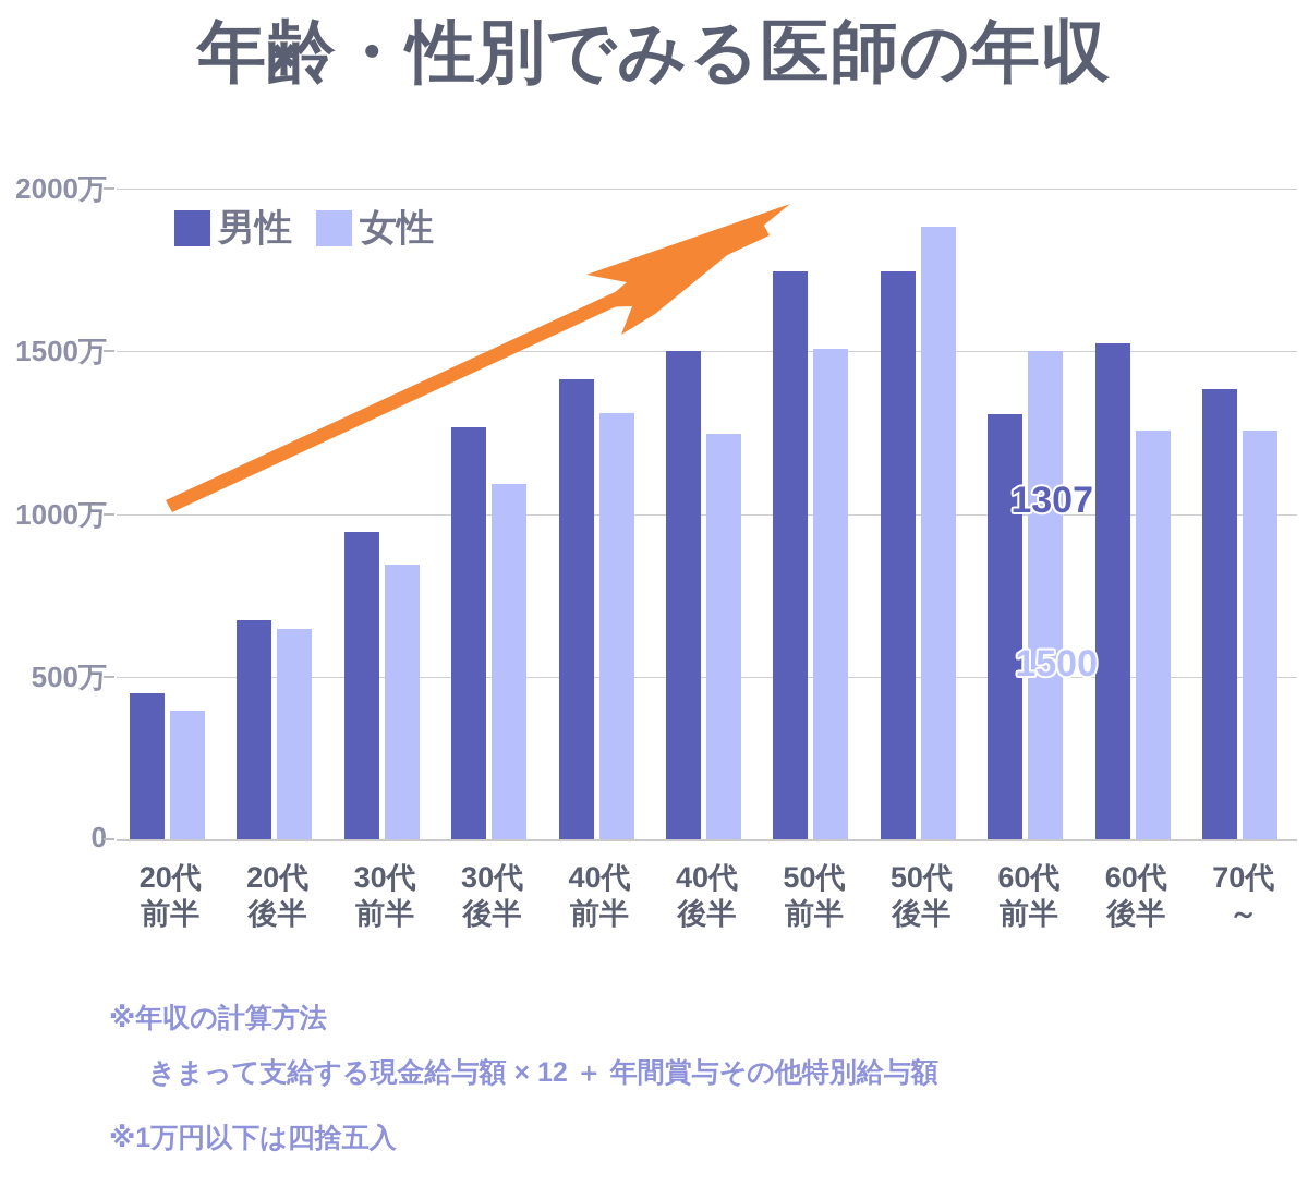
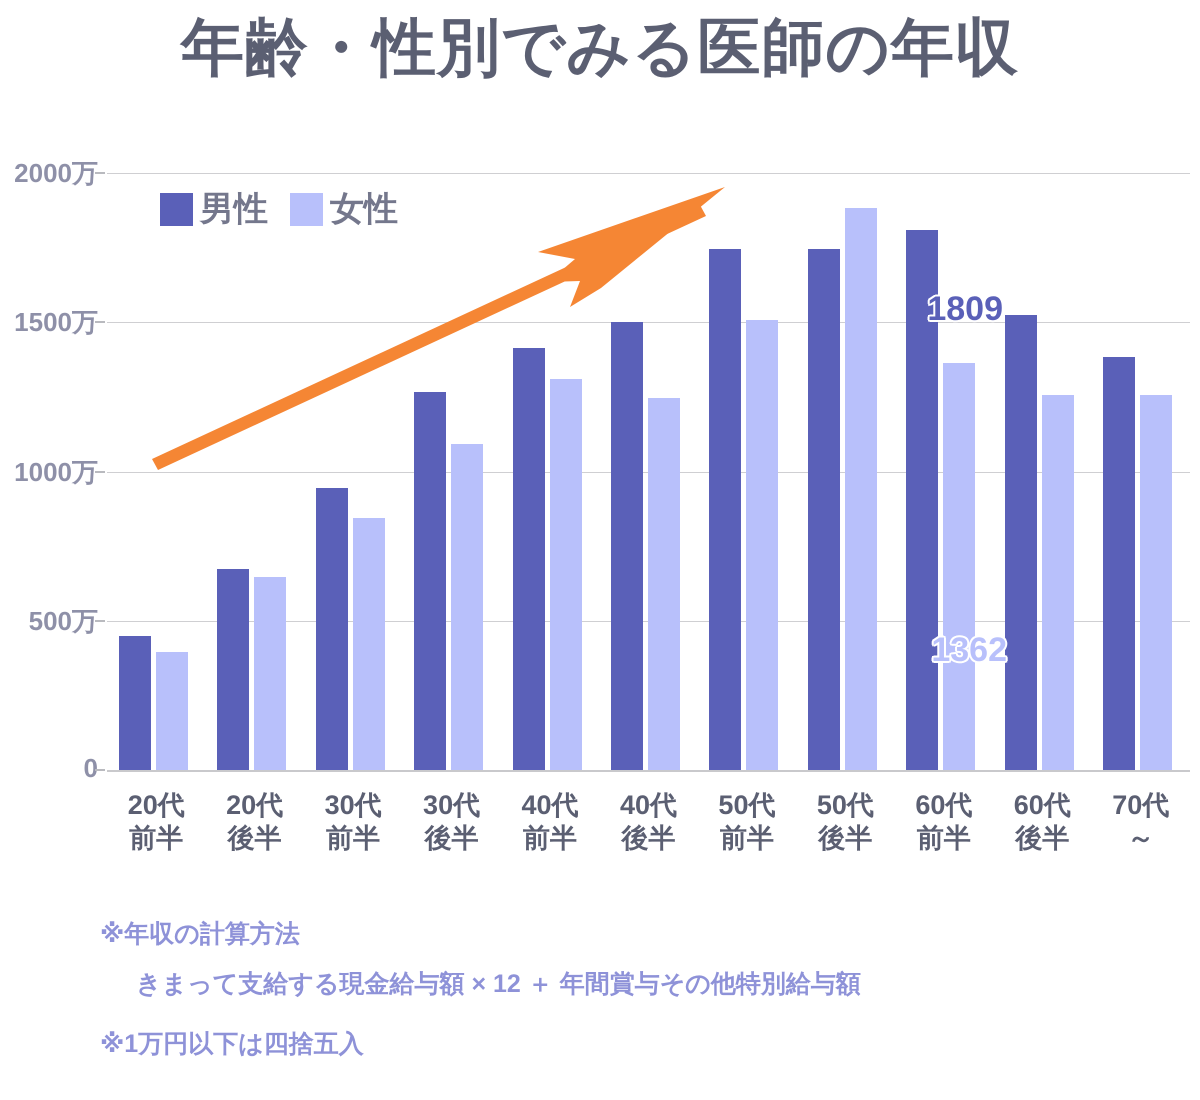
男性/60代前半: 1307 -> 1809
女性/60代前半: 1500 -> 1362
